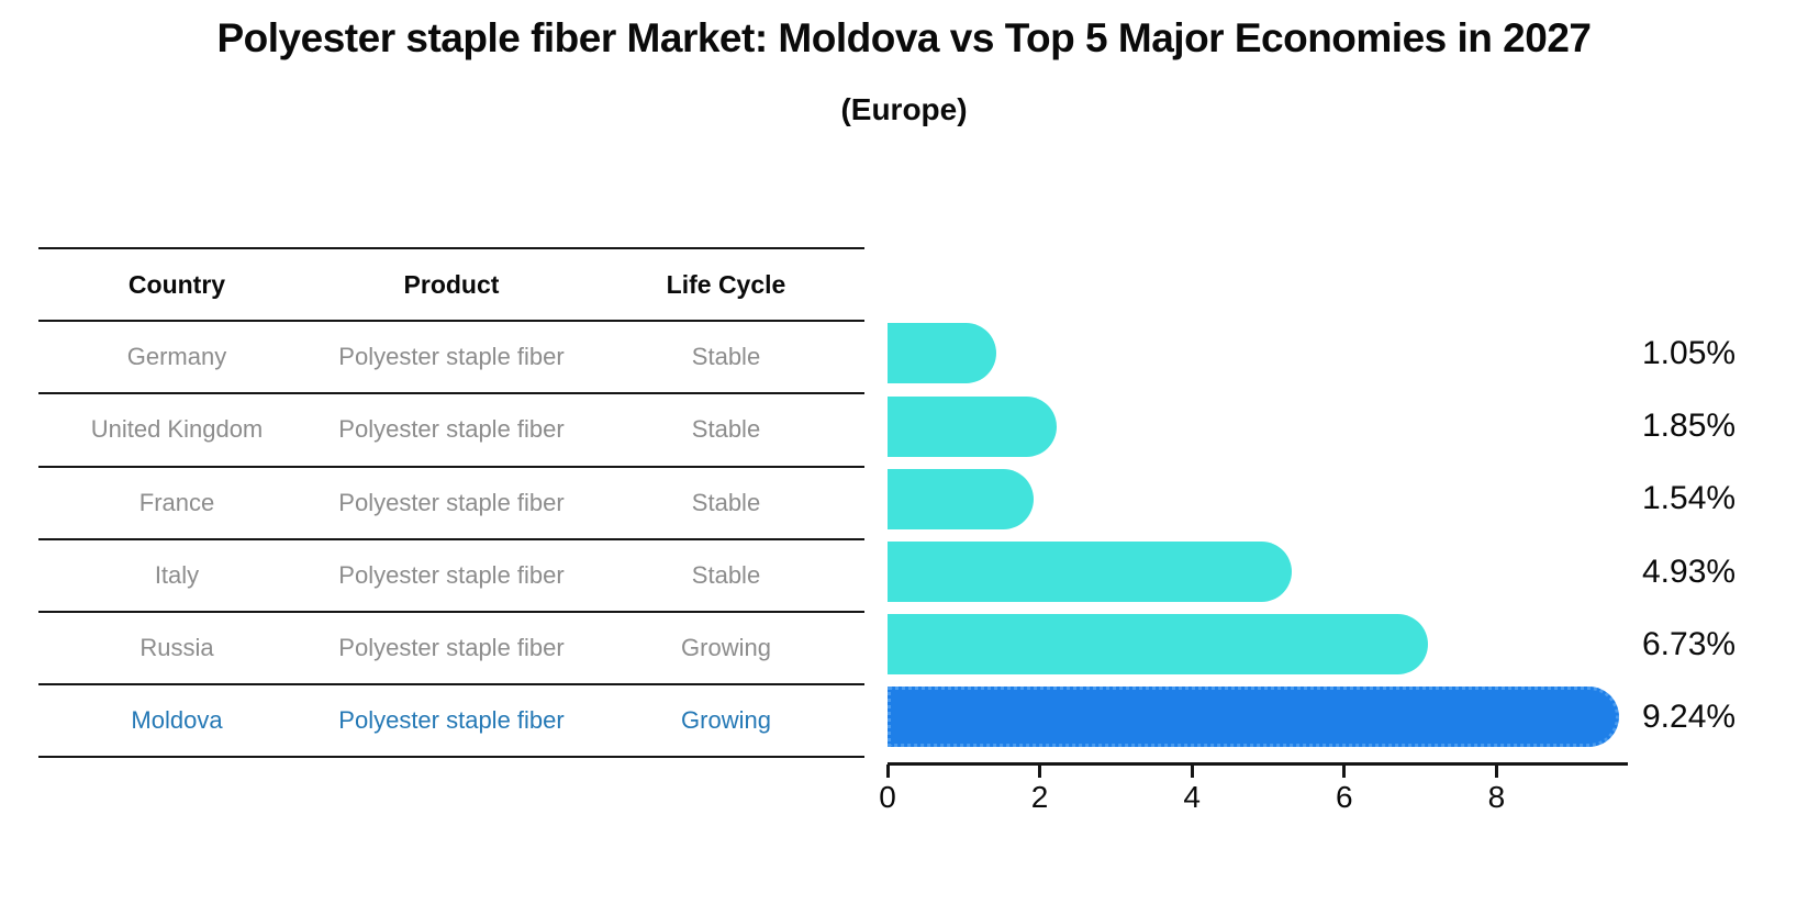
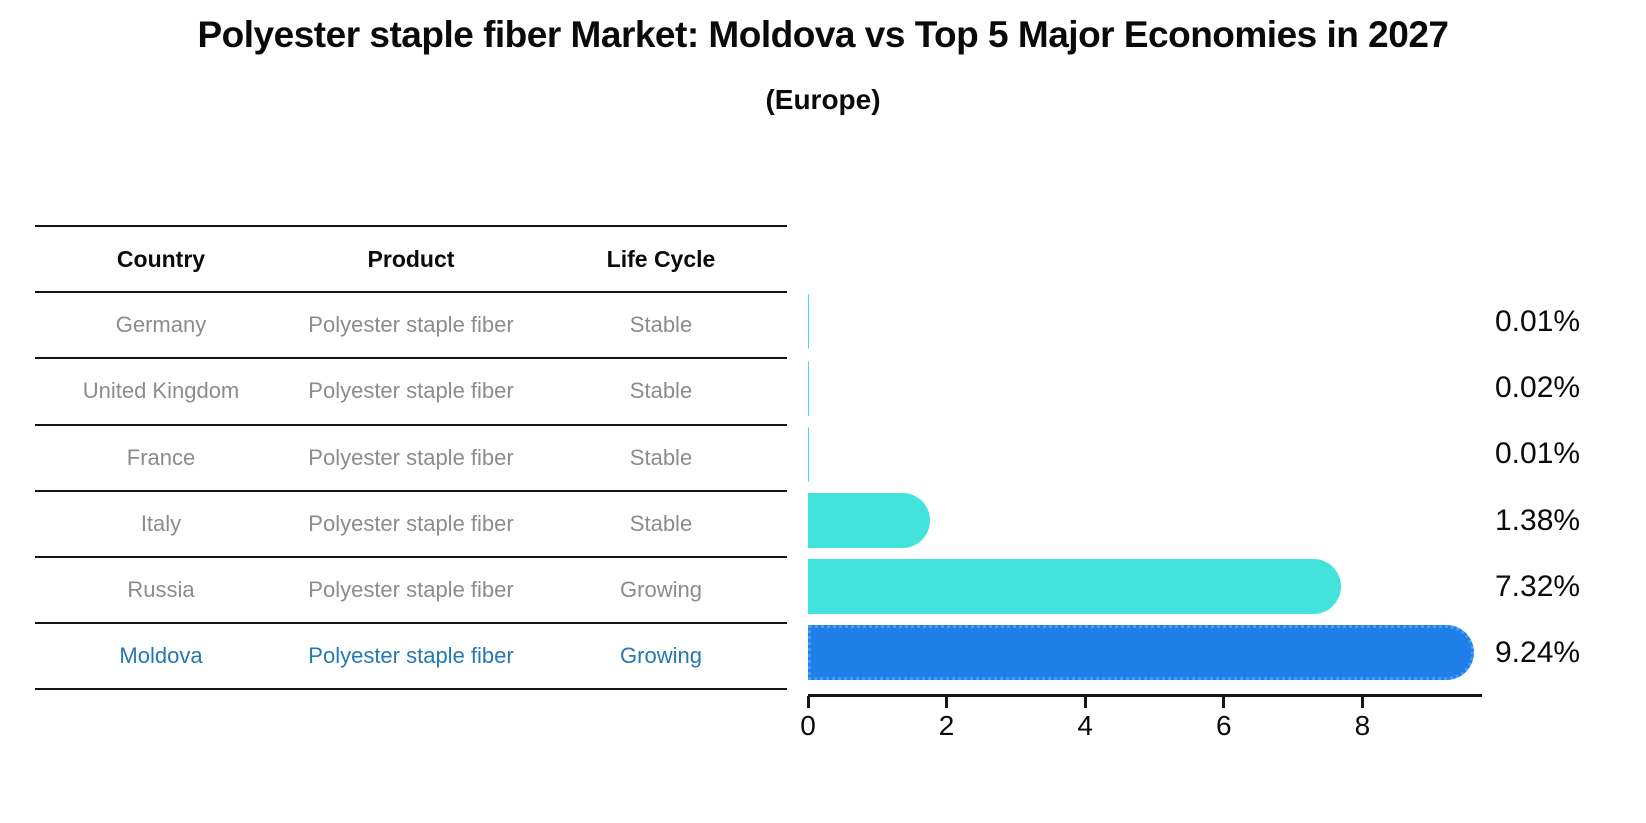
Germany: 1.05% -> 0.01%
United Kingdom: 1.85% -> 0.02%
France: 1.54% -> 0.01%
Italy: 4.93% -> 1.38%
Russia: 6.73% -> 7.32%
